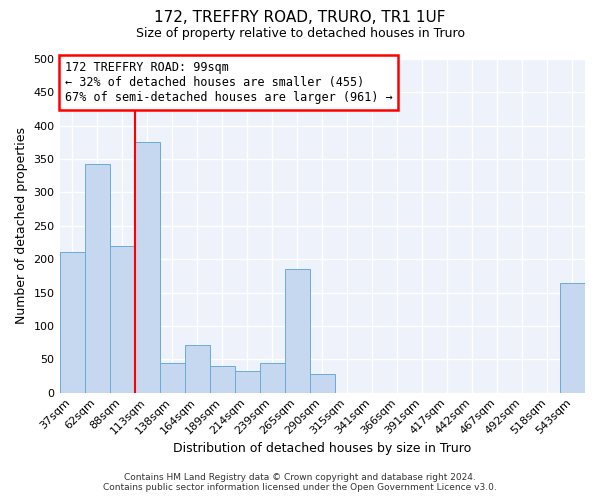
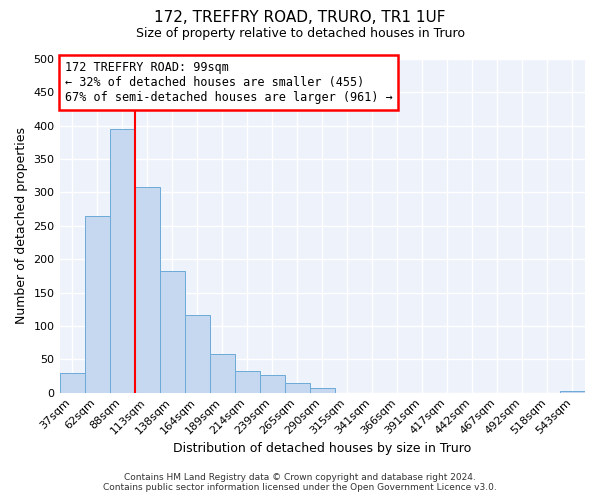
37sqm: 210 -> 29
62sqm: 342 -> 265
88sqm: 220 -> 395
113sqm: 376 -> 308
138sqm: 44 -> 183
164sqm: 72 -> 117
189sqm: 40 -> 58
239sqm: 44 -> 26
265sqm: 186 -> 15
290sqm: 28 -> 7
543sqm: 164 -> 2
